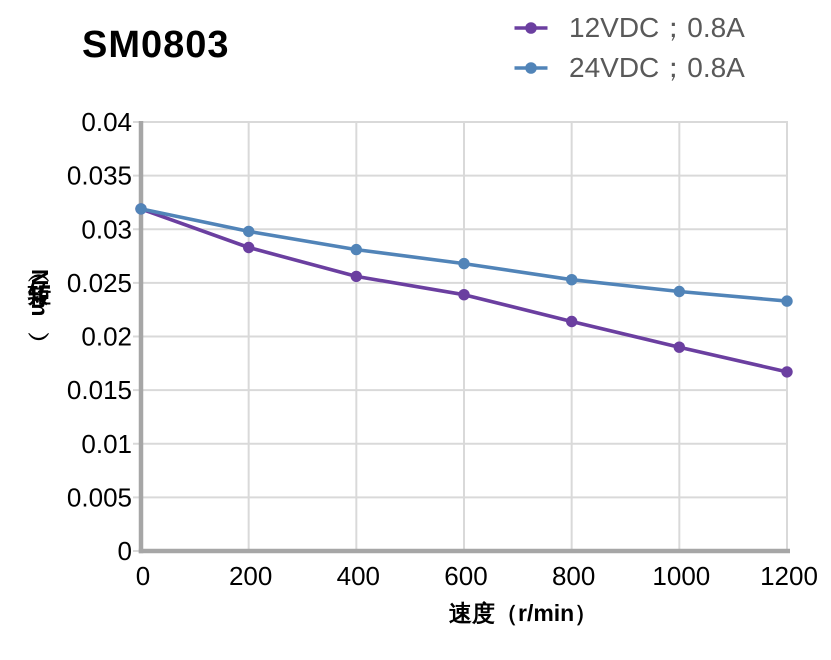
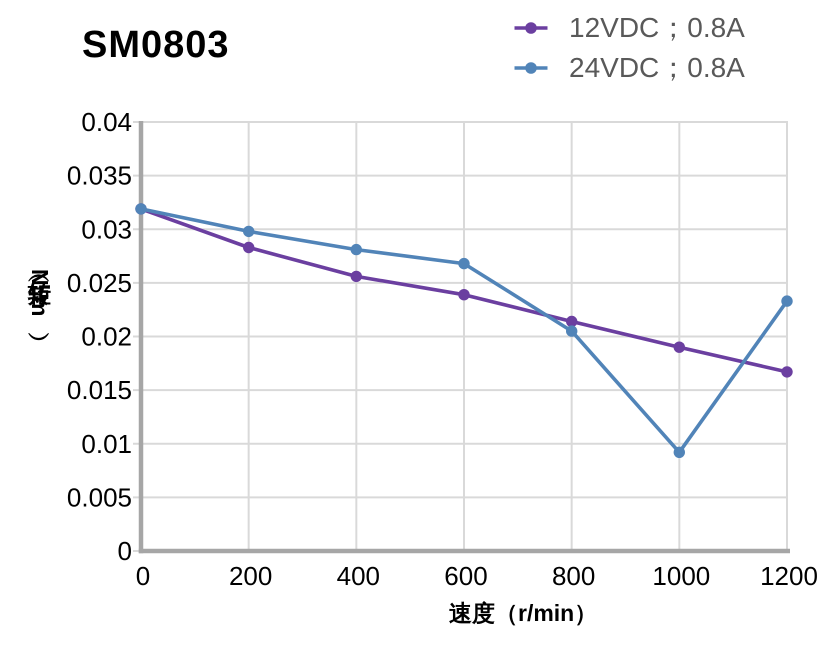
24VDC；0.8A/800: 0.0253 -> 0.0205
24VDC；0.8A/1000: 0.0242 -> 0.0092
